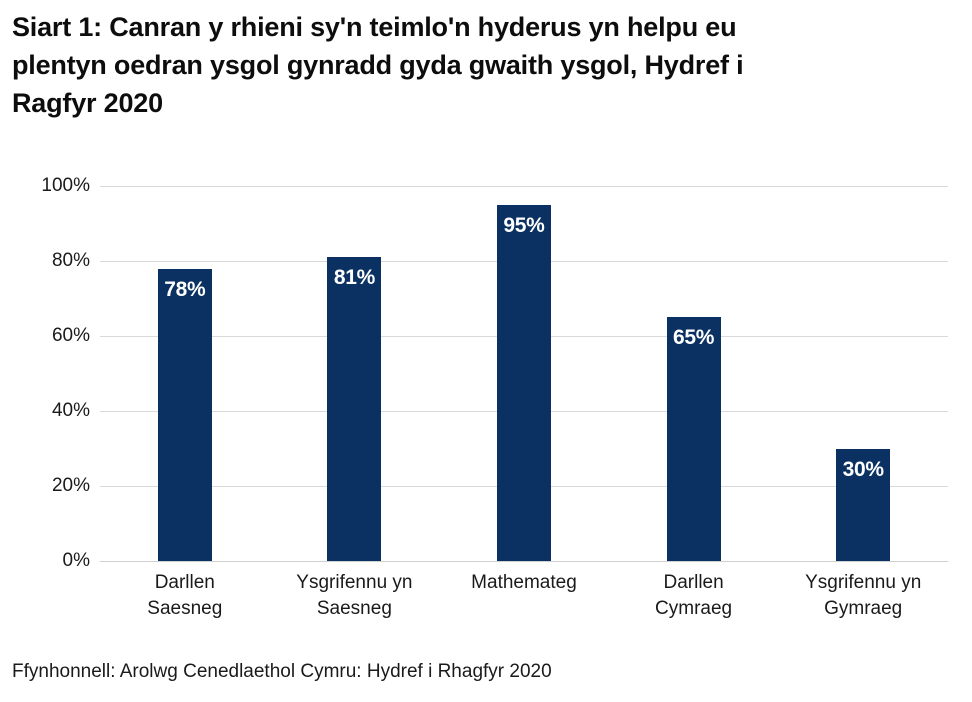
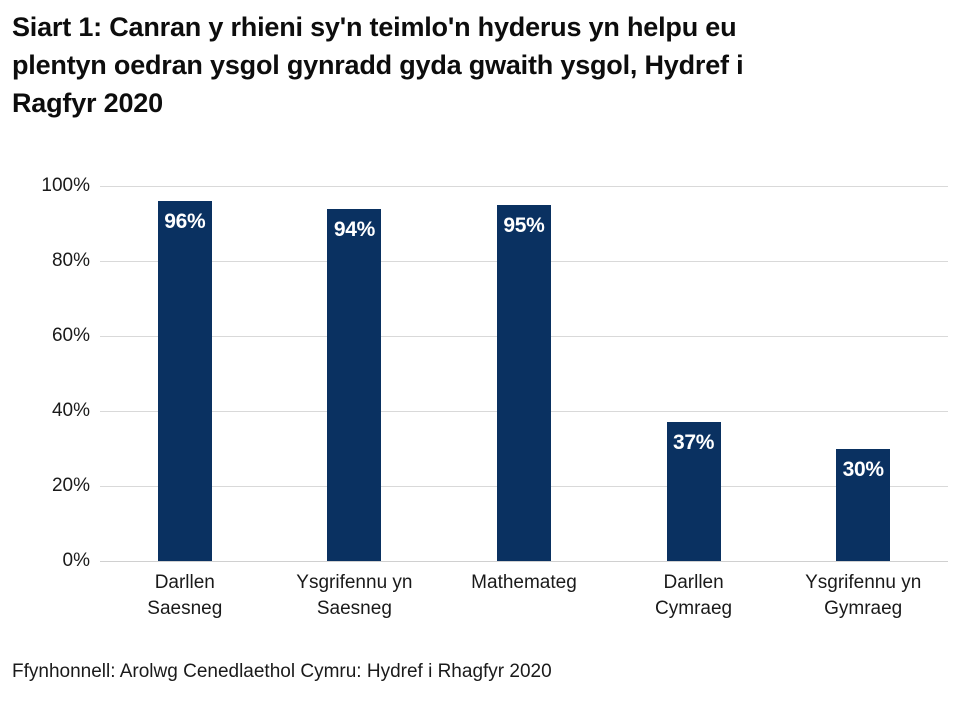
Darllen Saesneg: 78% -> 96%
Ysgrifennu yn Saesneg: 81% -> 94%
Darllen Cymraeg: 65% -> 37%
